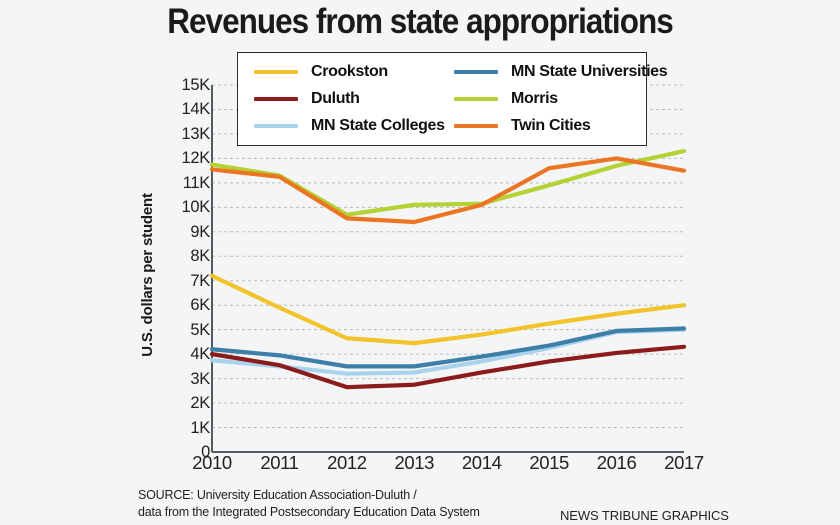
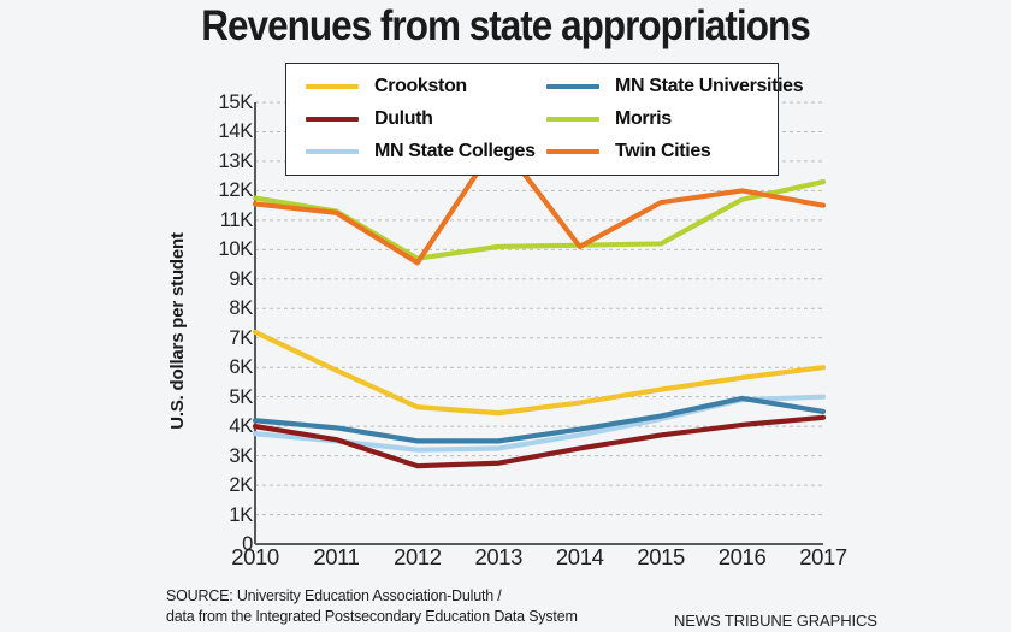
Twin Cities/2013: 9.4K -> 13.7K
Morris/2015: 10.9K -> 10.2K
MN State Universities/2017: 5.0K -> 4.5K
